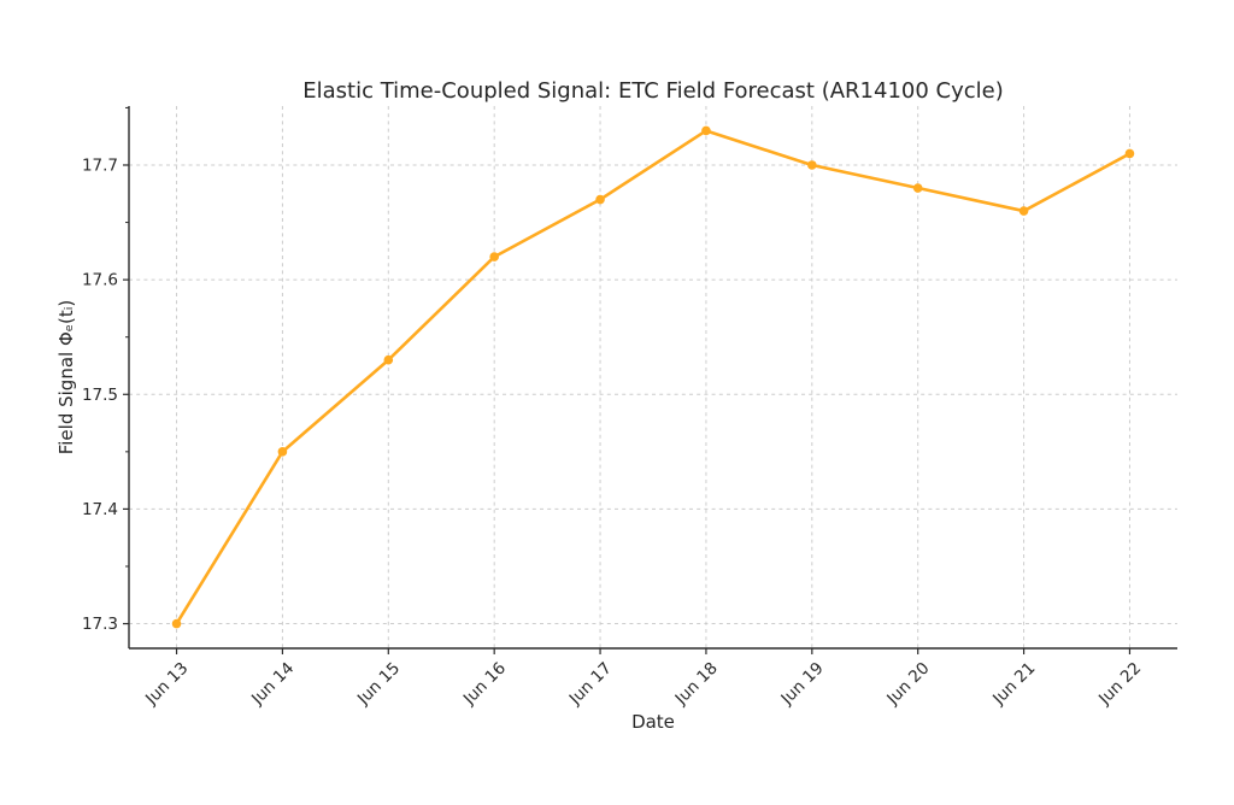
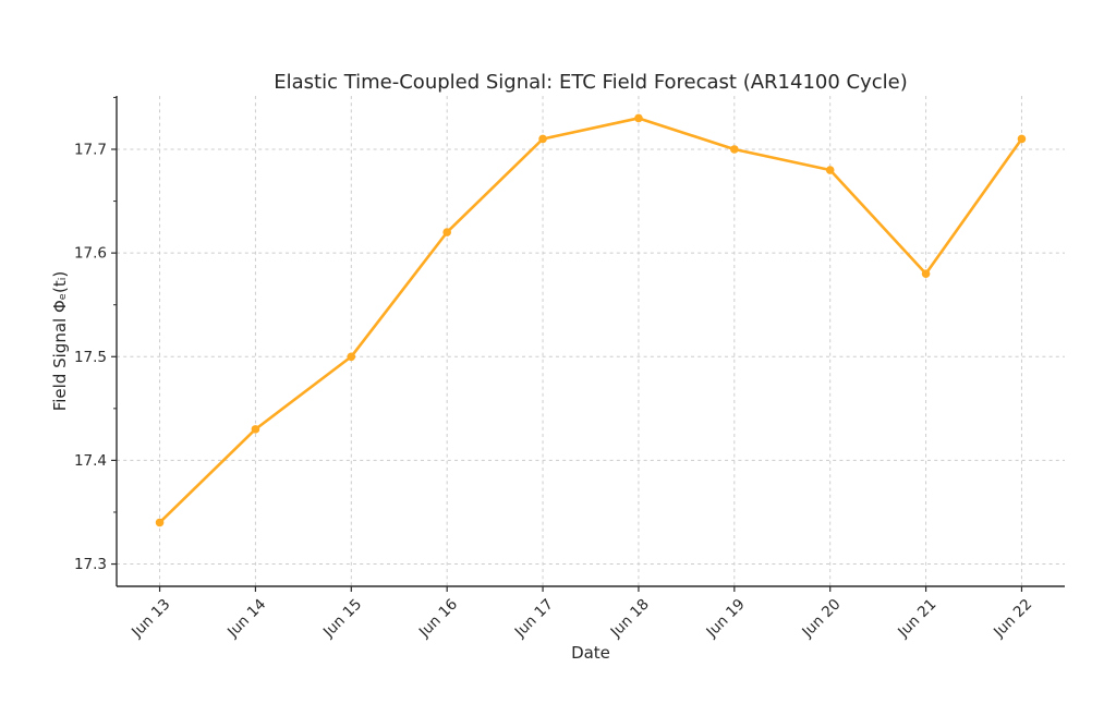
Jun 13: 17.30 -> 17.34
Jun 14: 17.45 -> 17.43
Jun 15: 17.53 -> 17.50
Jun 17: 17.67 -> 17.71
Jun 21: 17.66 -> 17.58
